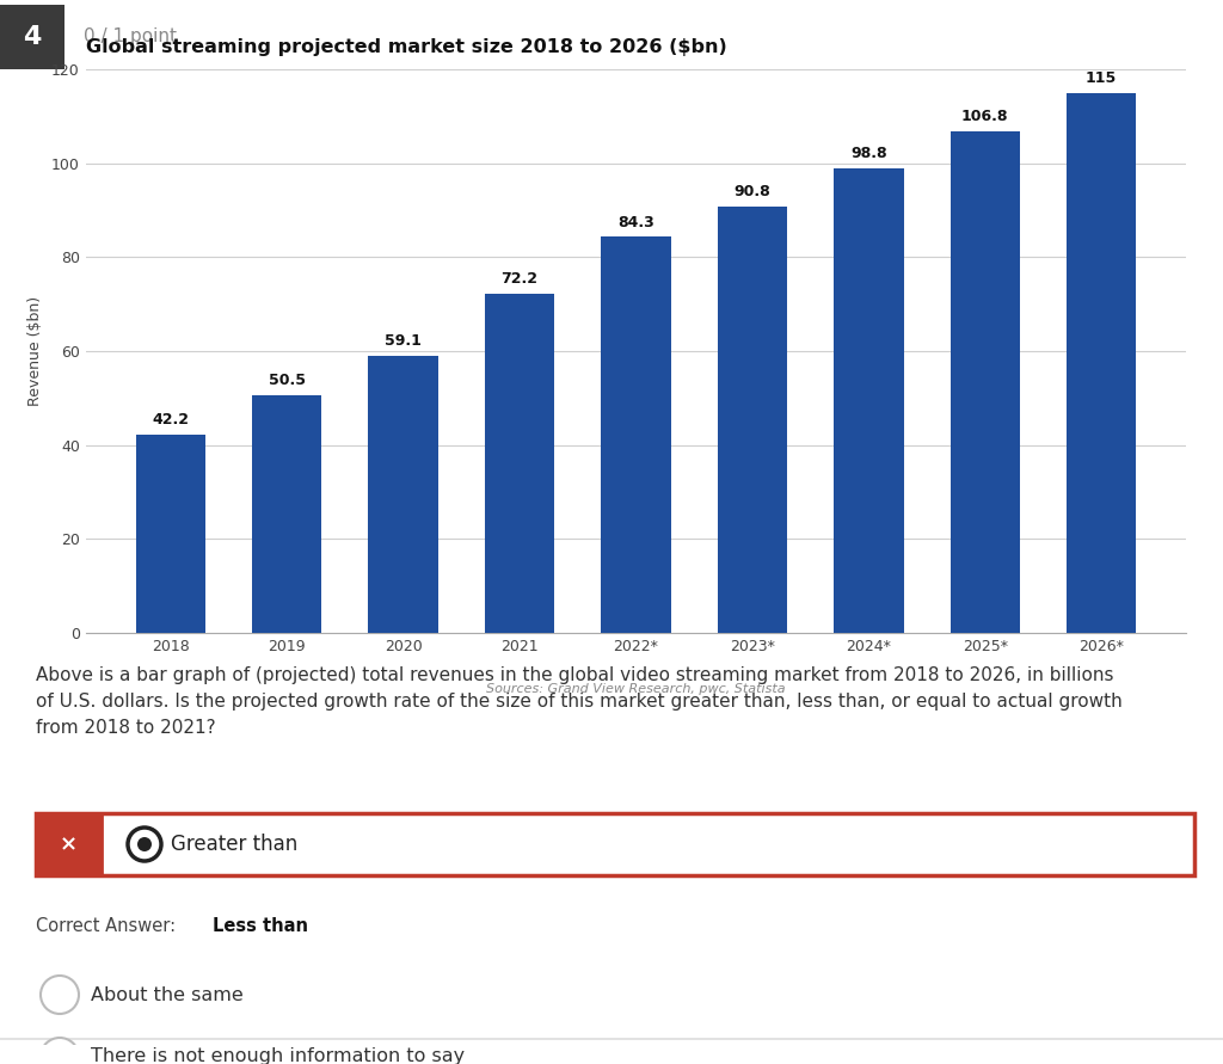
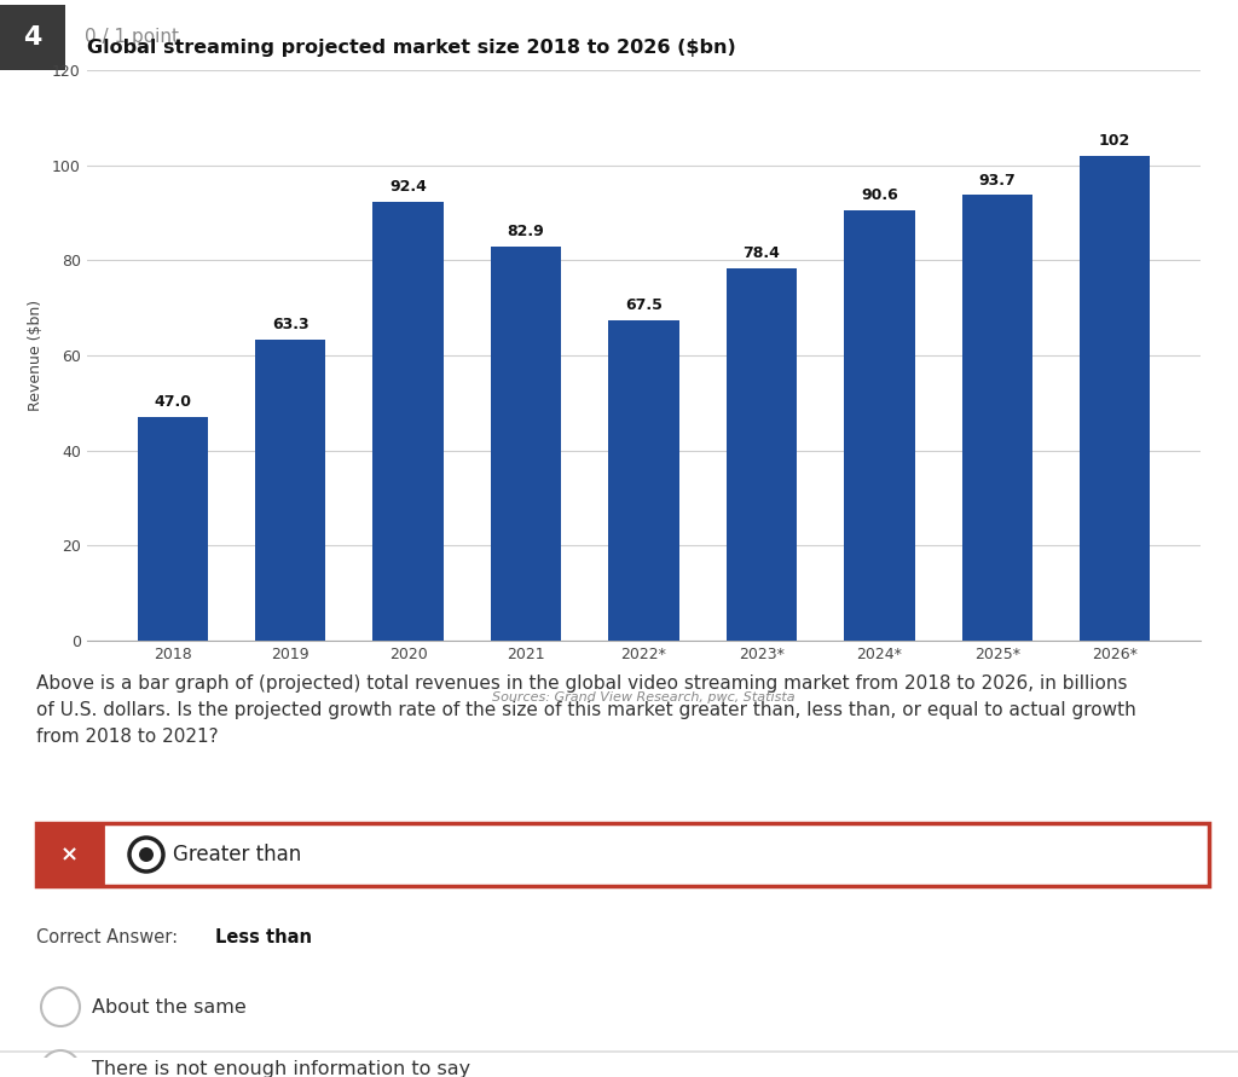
2018: 42.2 -> 47.0
2019: 50.5 -> 63.3
2020: 59.1 -> 92.4
2021: 72.2 -> 82.9
2022*: 84.3 -> 67.5
2023*: 90.8 -> 78.4
2024*: 98.8 -> 90.6
2025*: 106.8 -> 93.7
2026*: 115 -> 102
